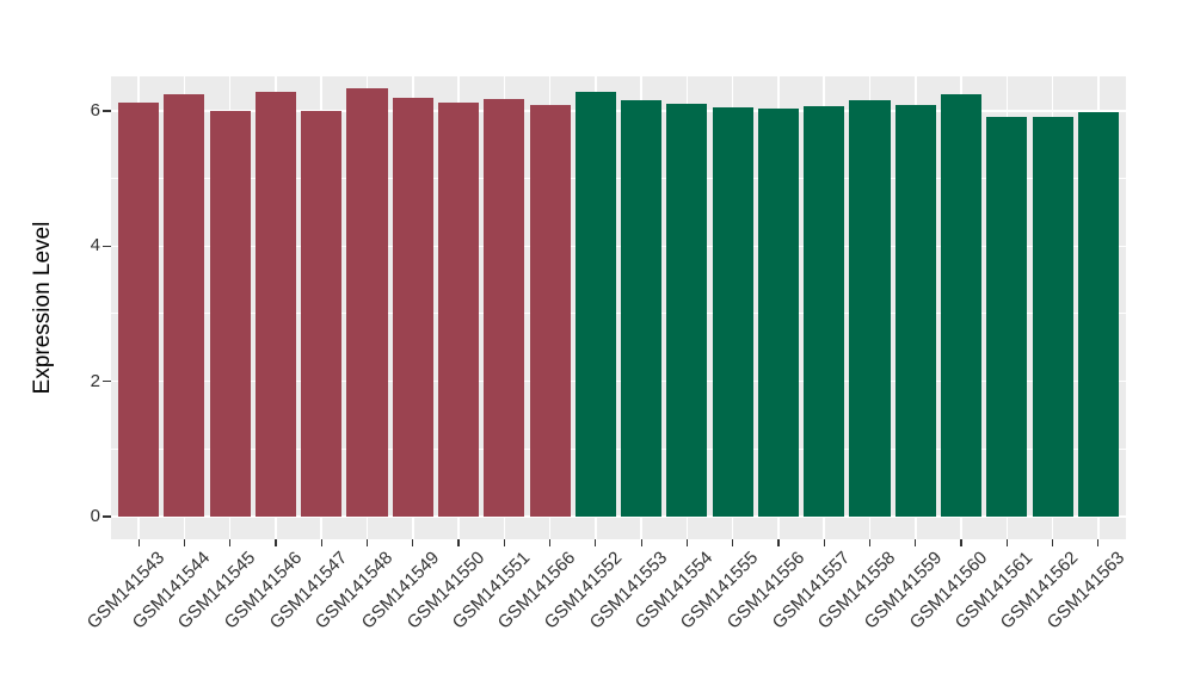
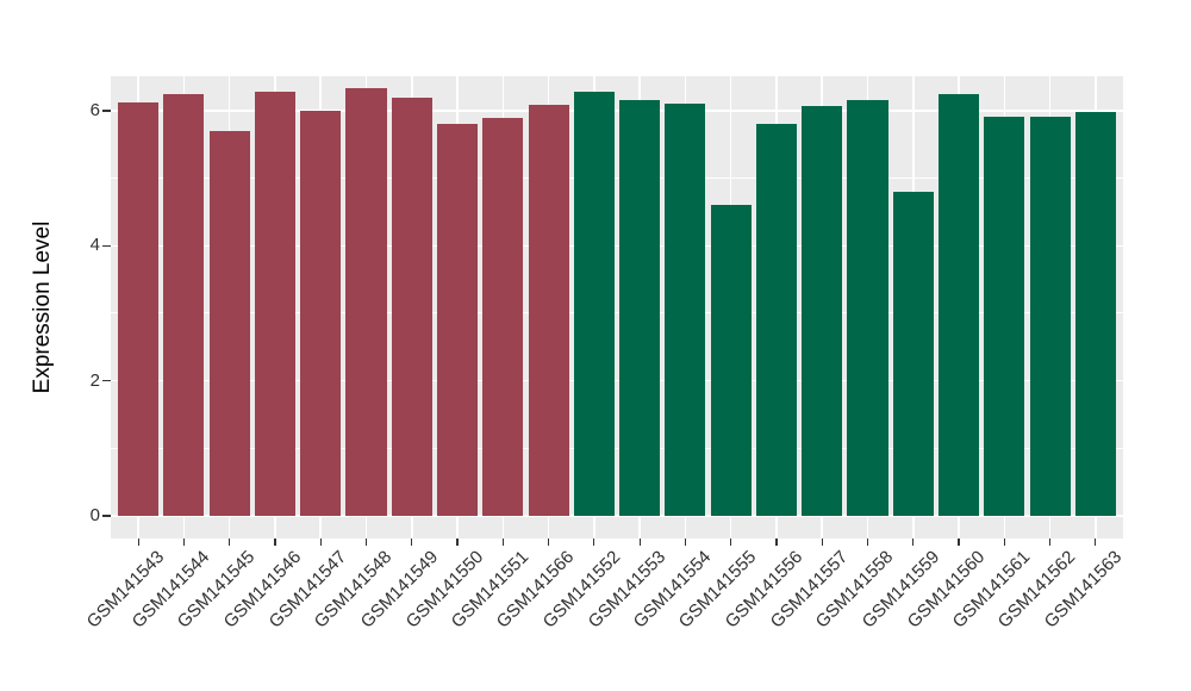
GSM141545: 6.0 -> 5.7
GSM141550: 6.1 -> 5.8
GSM141551: 6.2 -> 5.9
GSM141555: 6.1 -> 4.6
GSM141556: 6.0 -> 5.8
GSM141559: 6.1 -> 4.8
